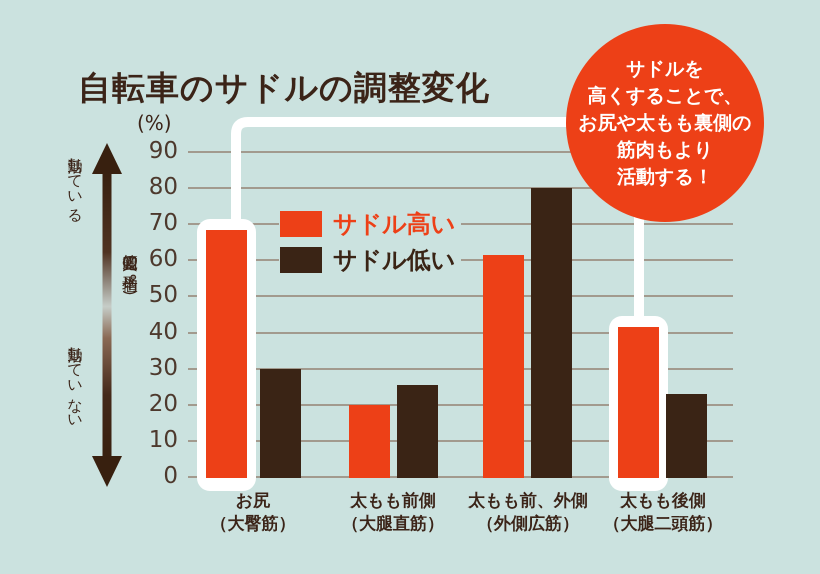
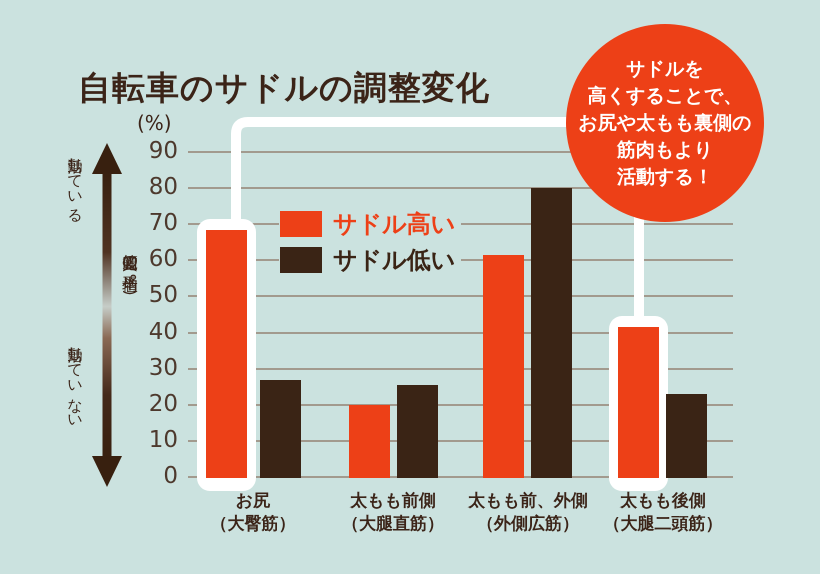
サドル低い/お尻: 30 -> 27
